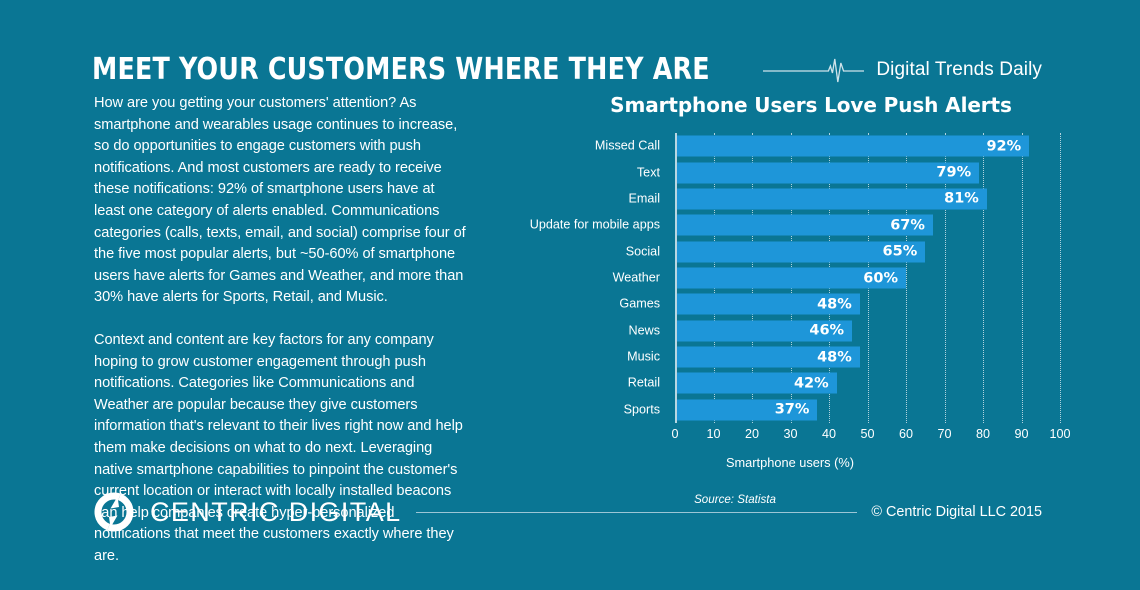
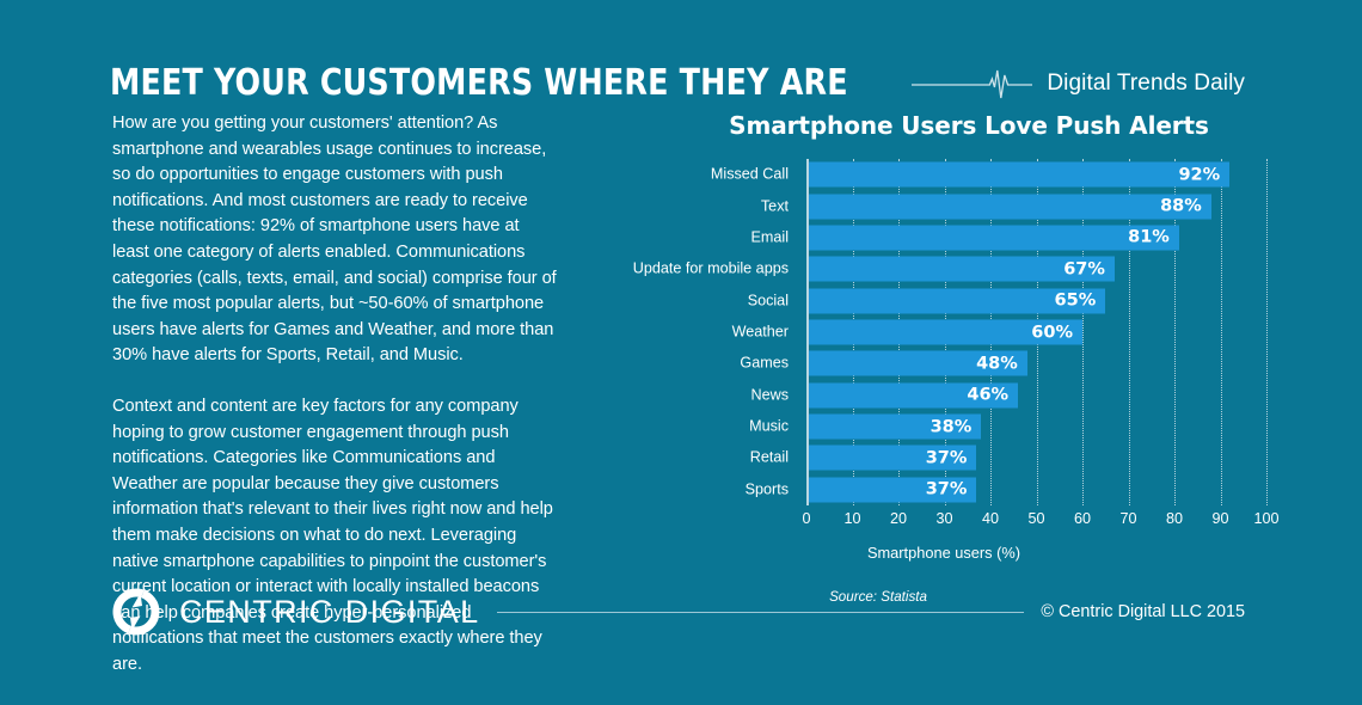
Text: 79% -> 88%
Music: 48% -> 38%
Retail: 42% -> 37%
